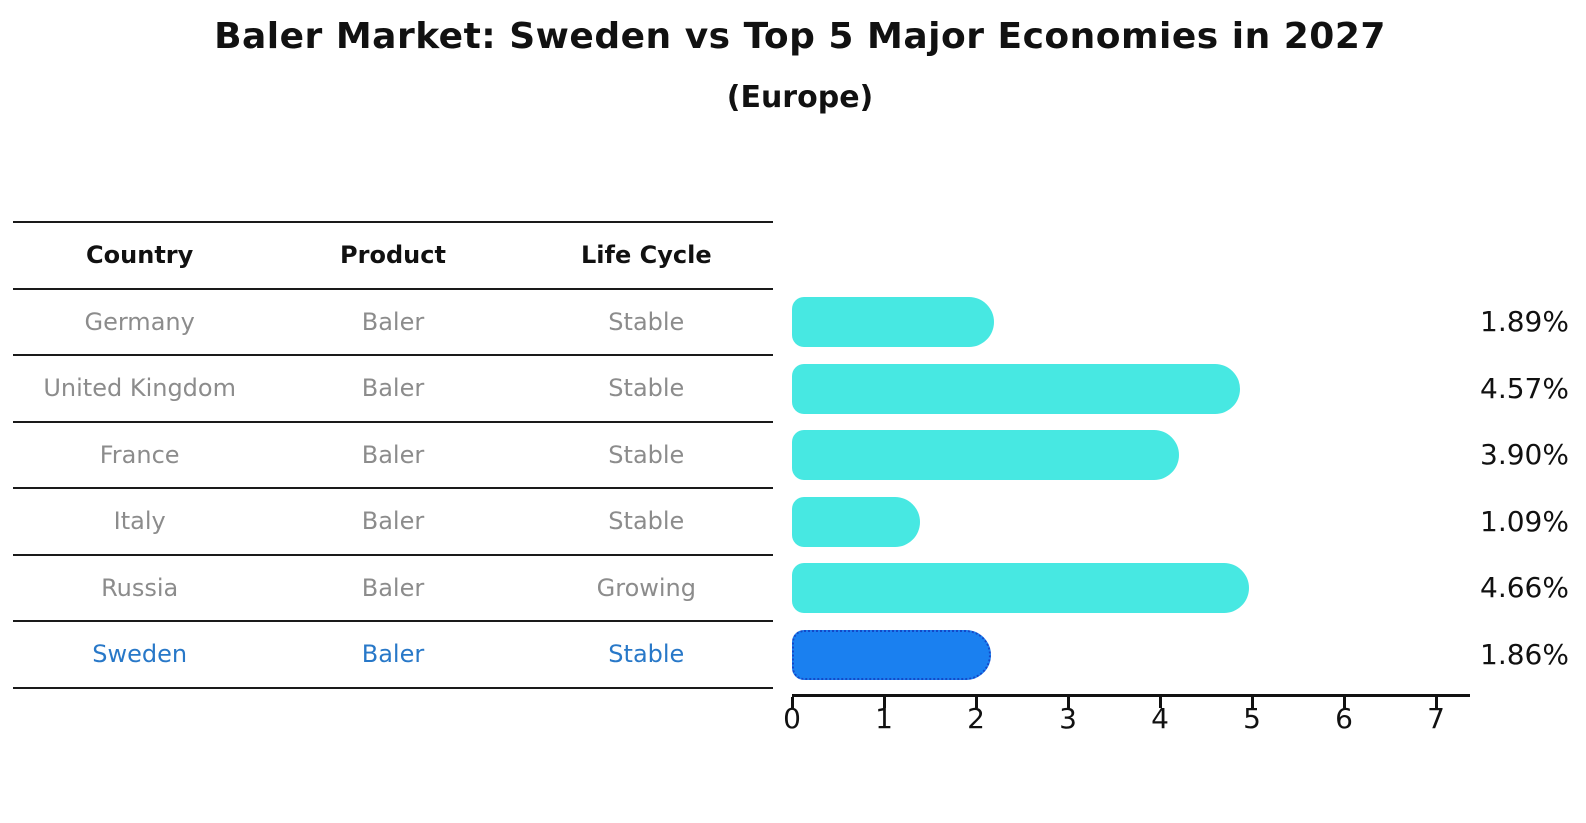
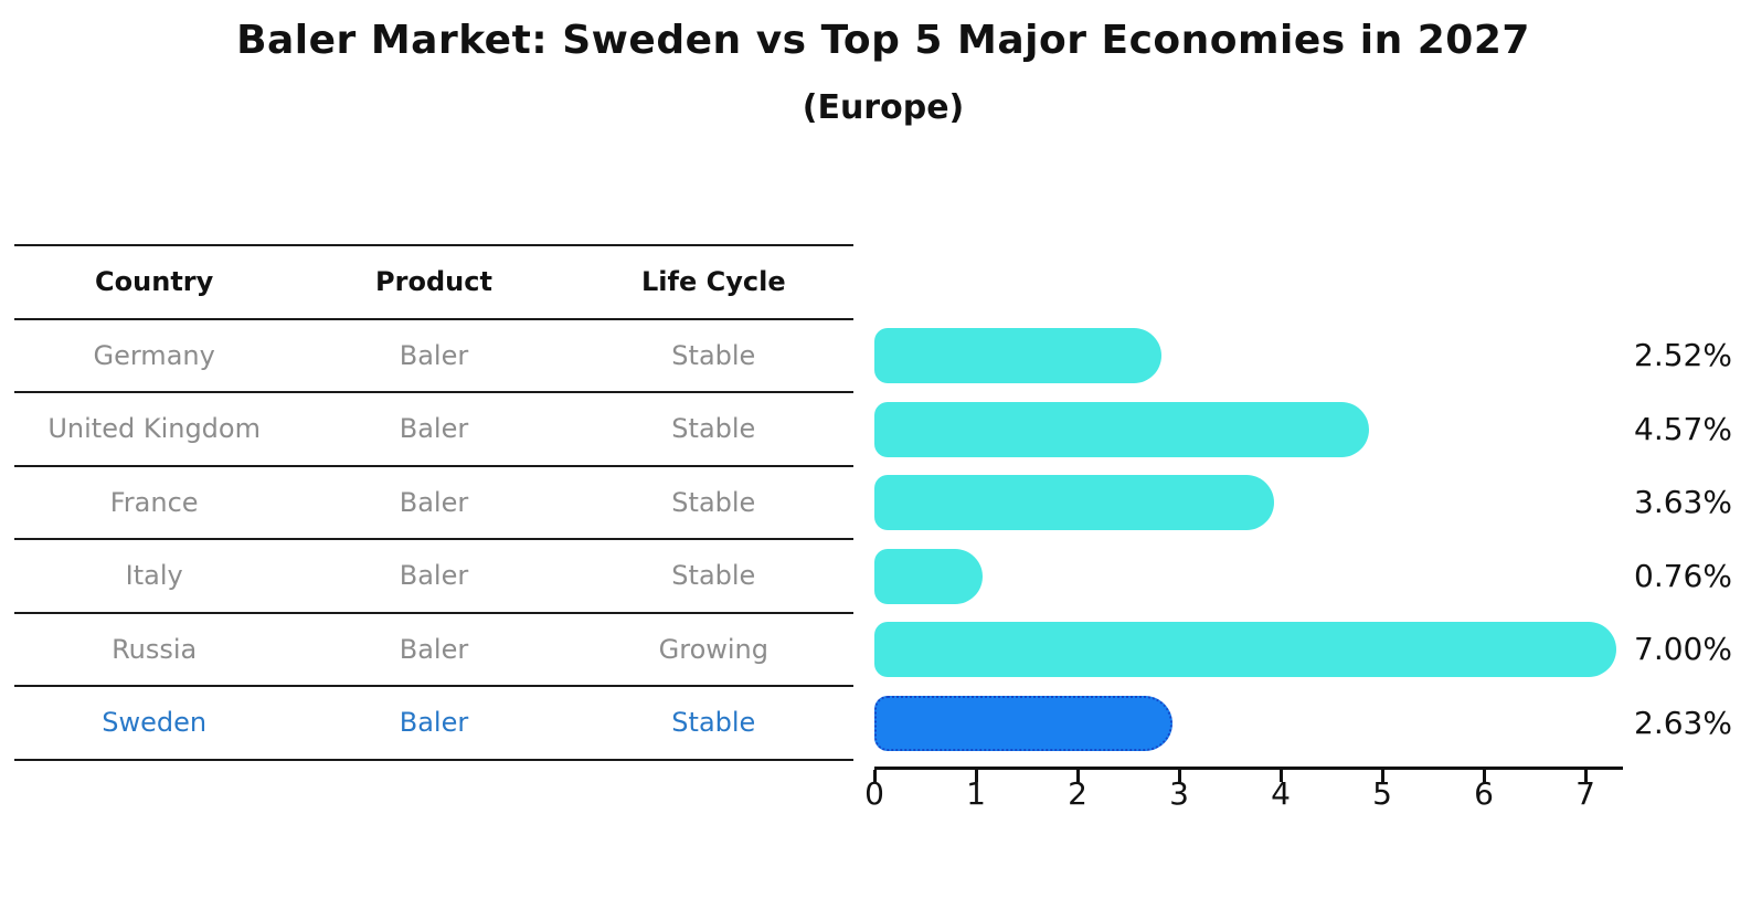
Germany: 1.89% -> 2.52%
France: 3.90% -> 3.63%
Italy: 1.09% -> 0.76%
Russia: 4.66% -> 7.00%
Sweden: 1.86% -> 2.63%
